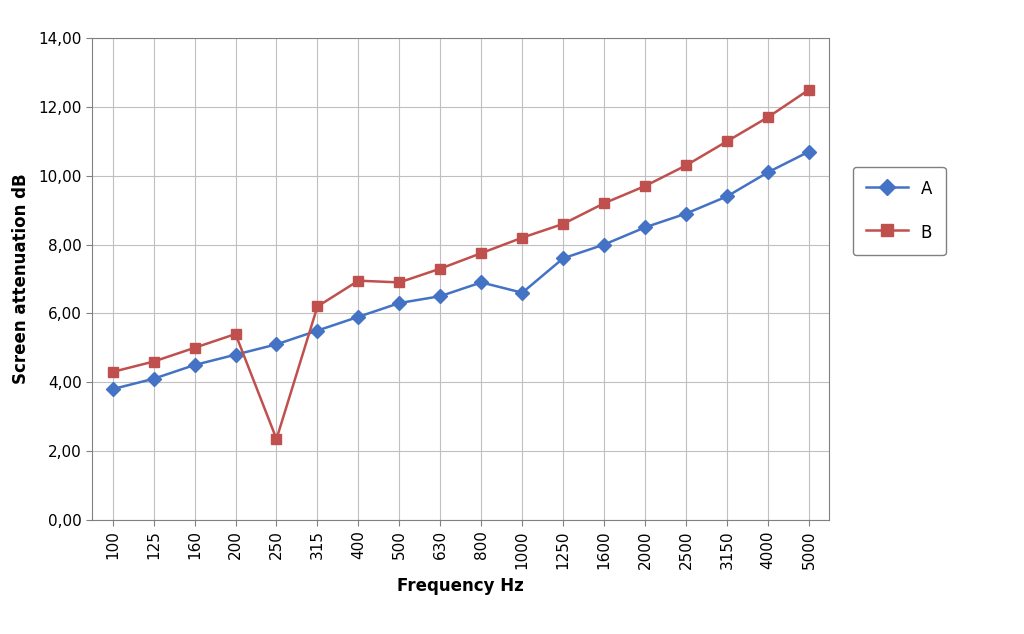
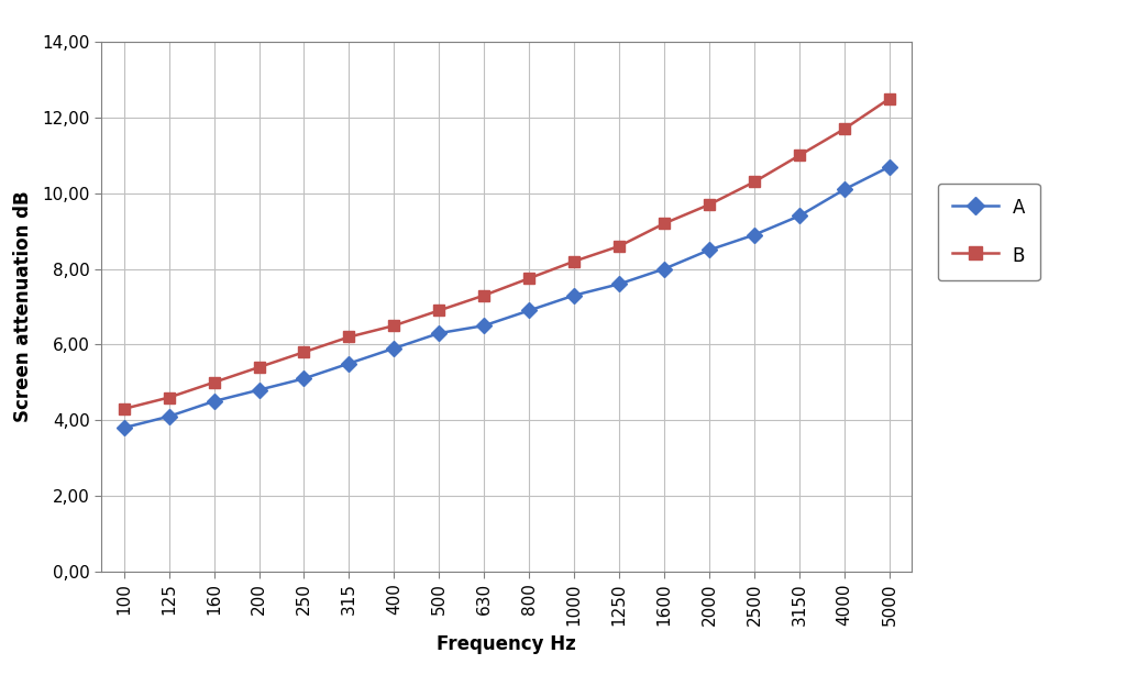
B/250: 2,35 -> 5,80
B/400: 6,95 -> 6,50
A/1000: 6,6 -> 7,3
